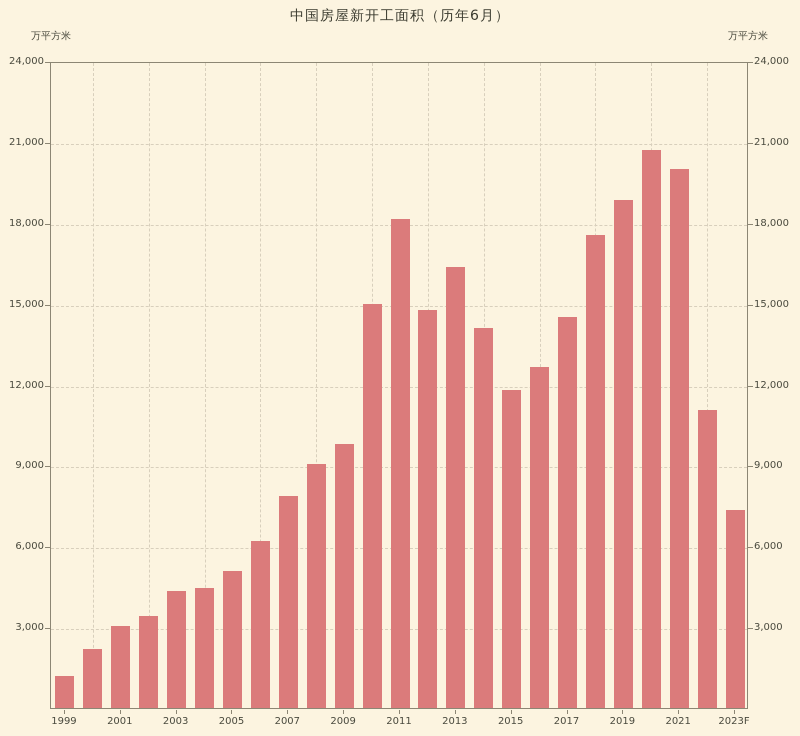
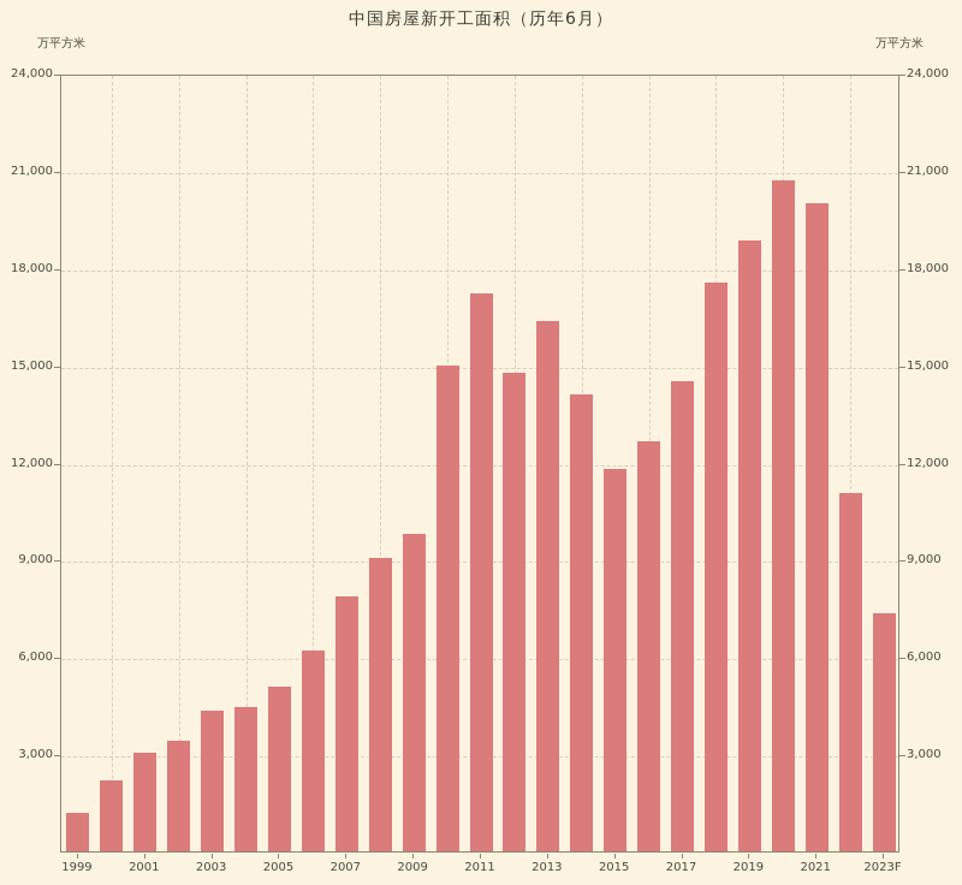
2011: 18200 -> 17200
